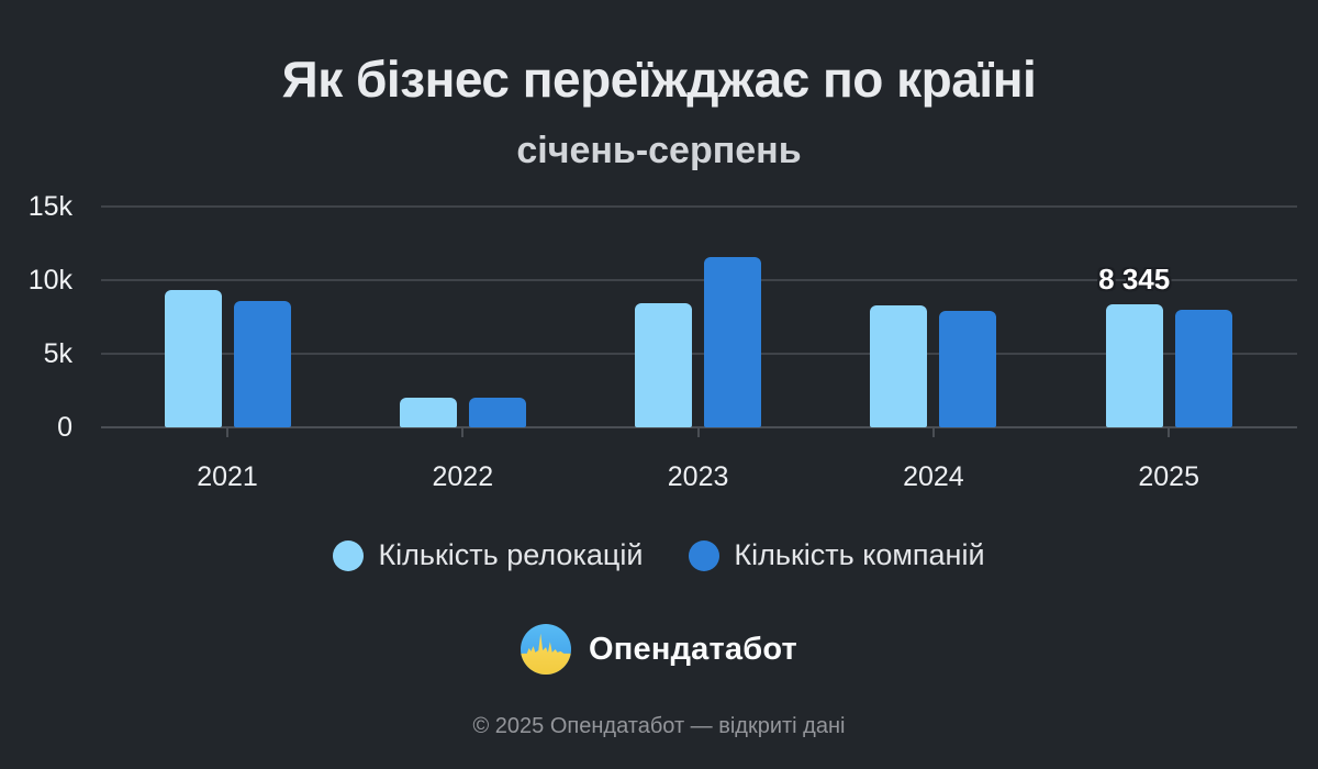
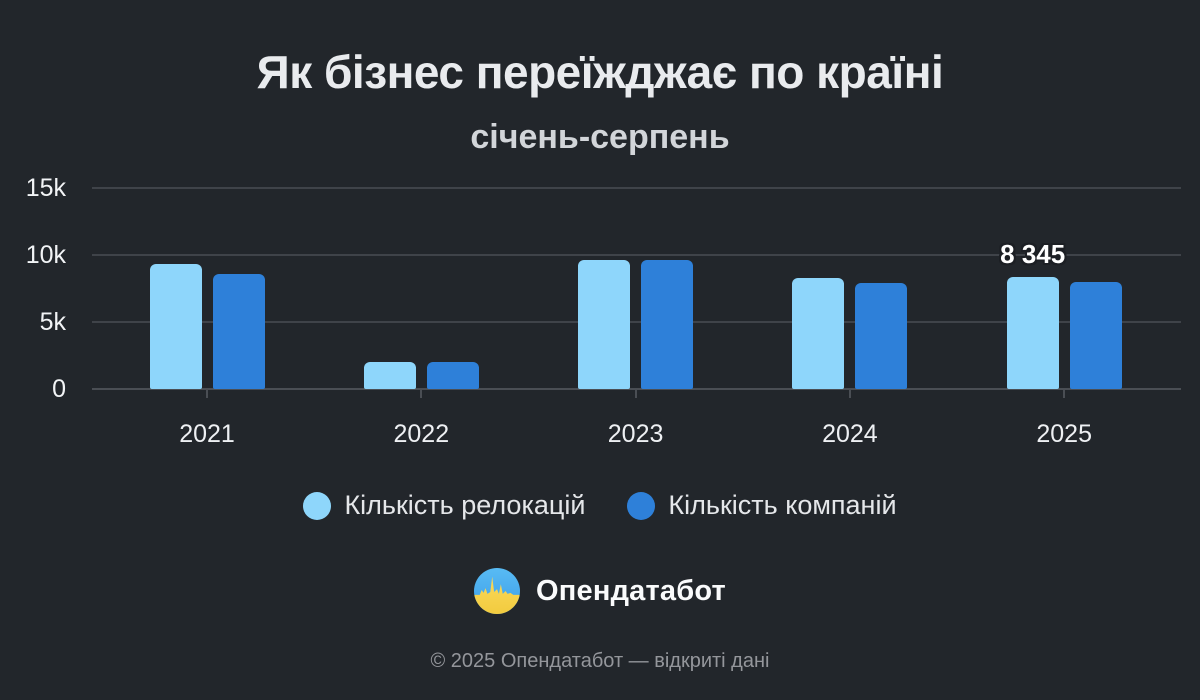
Кількість релокацій/2023: 8.4k -> 9.6k
Кількість компаній/2023: 11.6k -> 9.6k
